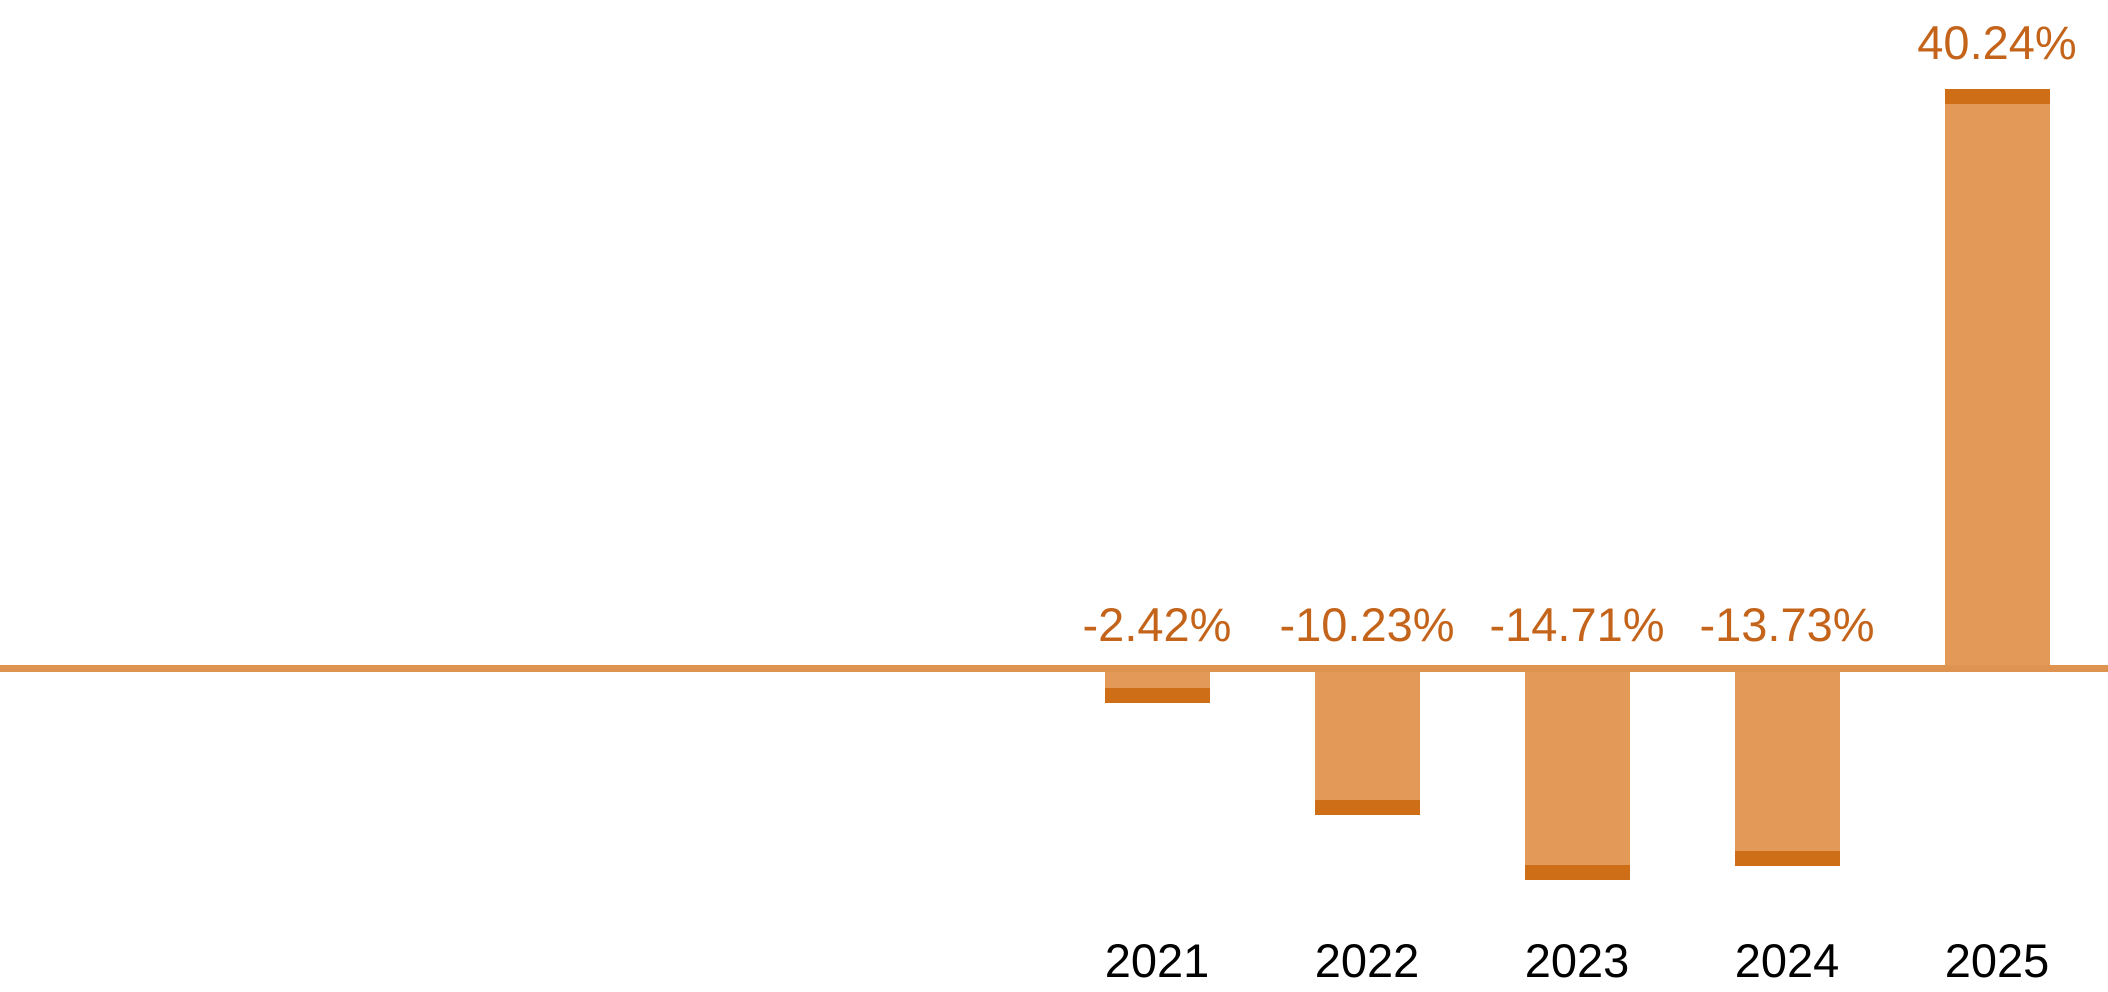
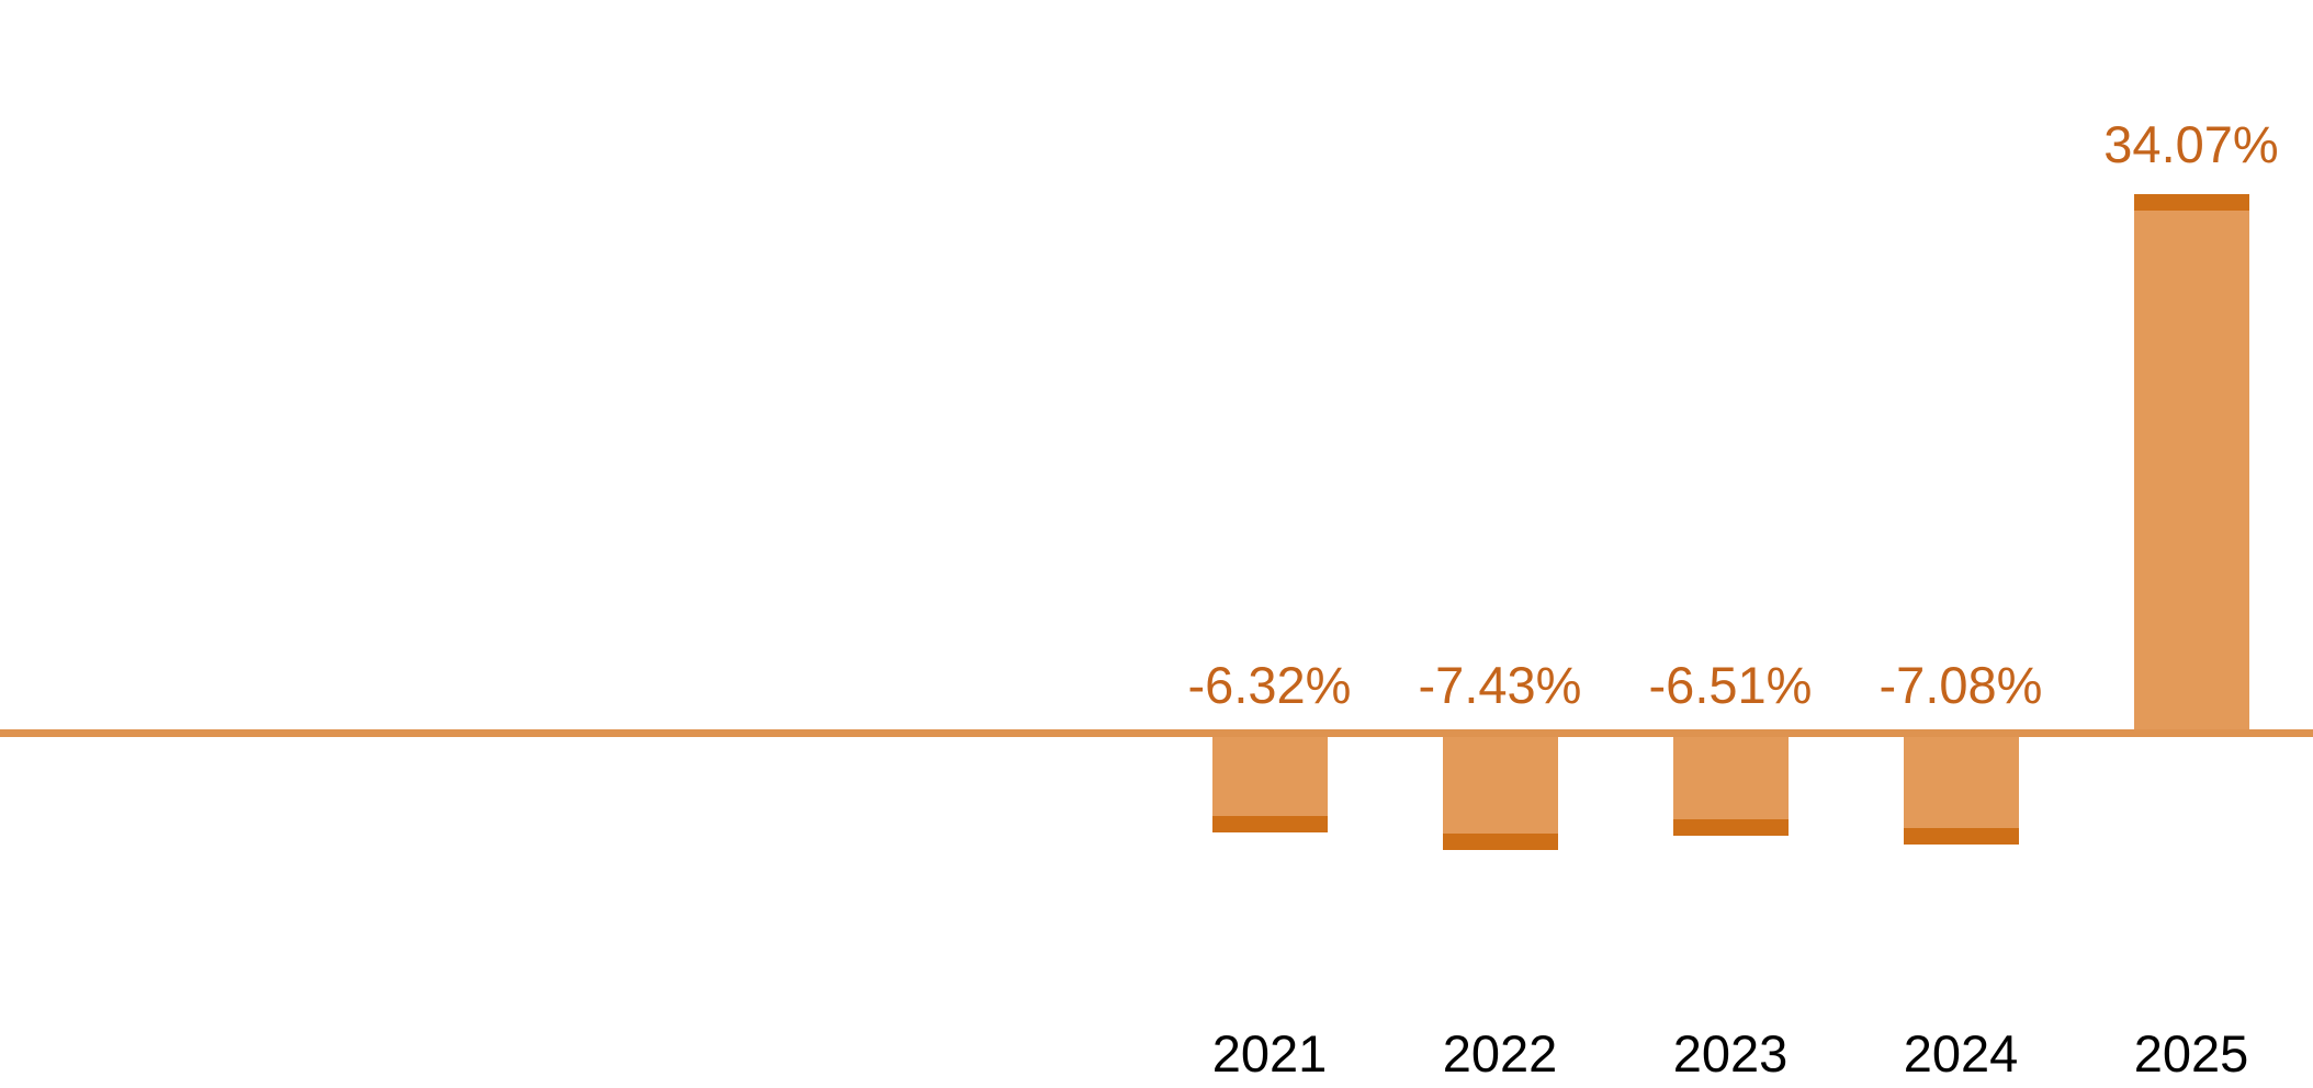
2021: -2.42% -> -6.32%
2022: -10.23% -> -7.43%
2023: -14.71% -> -6.51%
2024: -13.73% -> -7.08%
2025: 40.24% -> 34.07%
